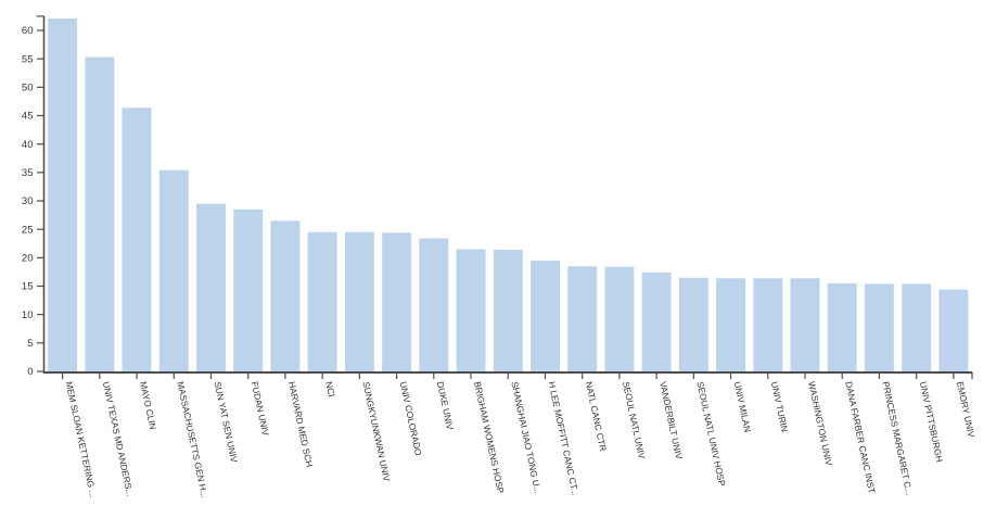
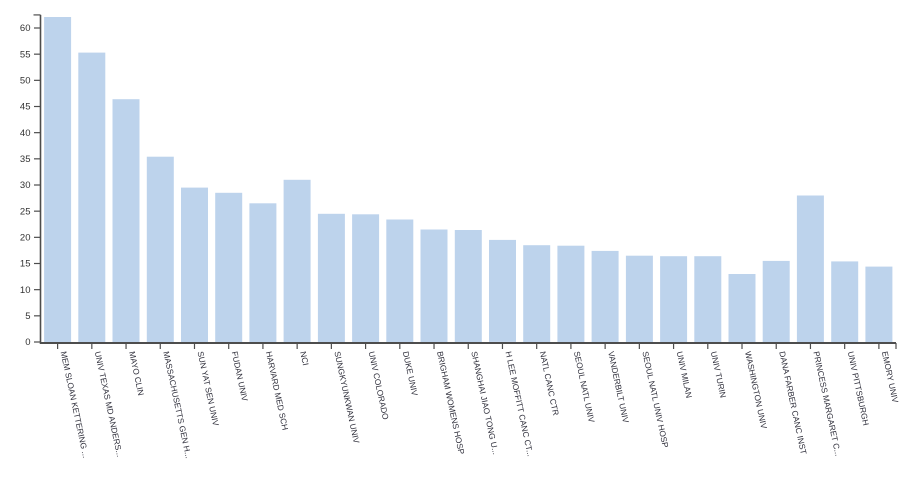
NCI: 24 -> 31
WASHINGTON UNIV: 16 -> 13
PRINCESS MARGARET C...: 15 -> 28
